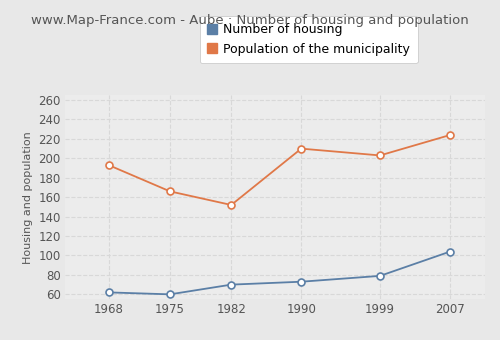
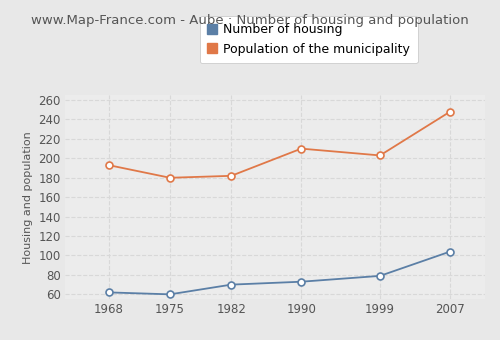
Population of the municipality/1975: 166 -> 180
Population of the municipality/1982: 152 -> 182
Population of the municipality/2007: 224 -> 248
